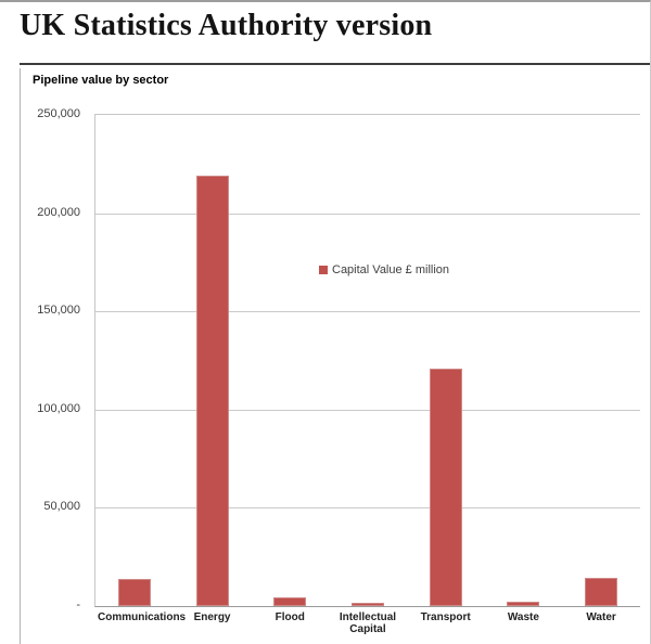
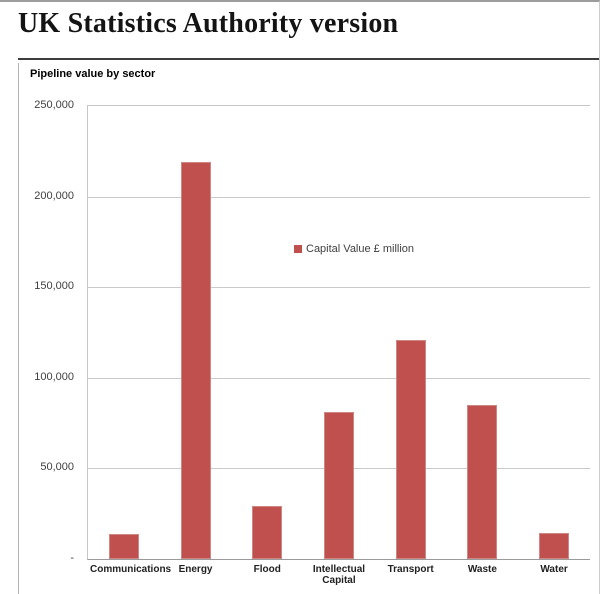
Flood: 4000 -> 29000
Intellectual Capital: 2000 -> 81000
Waste: 2000 -> 85000
